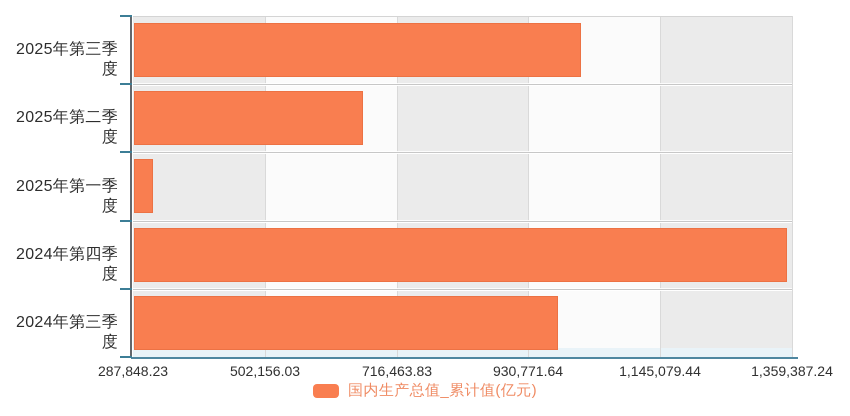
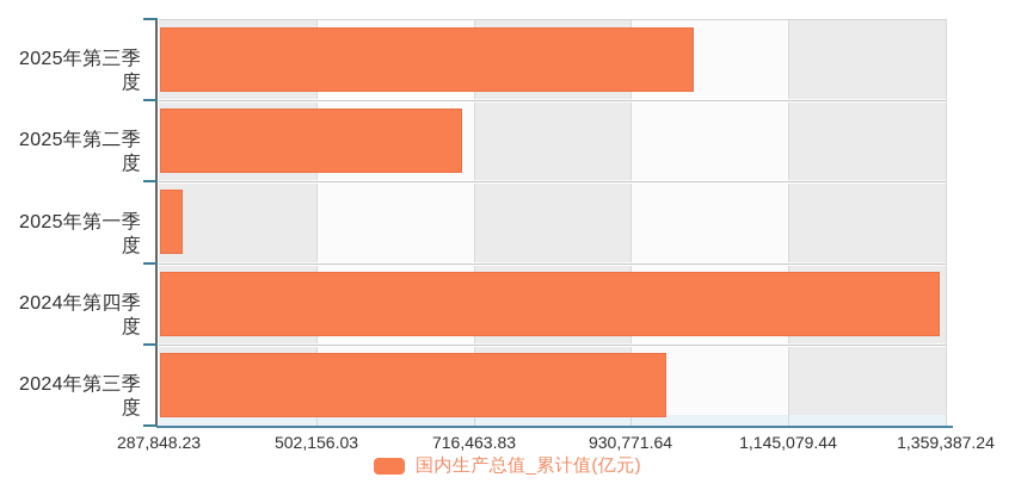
2025年第二季度: 660000 -> 700000
